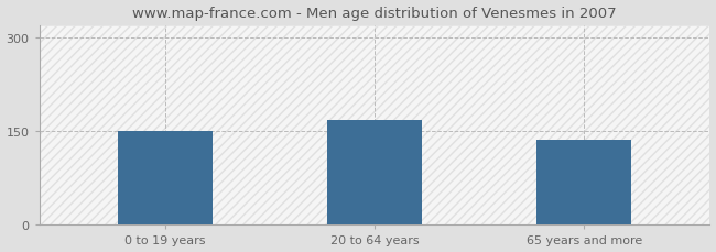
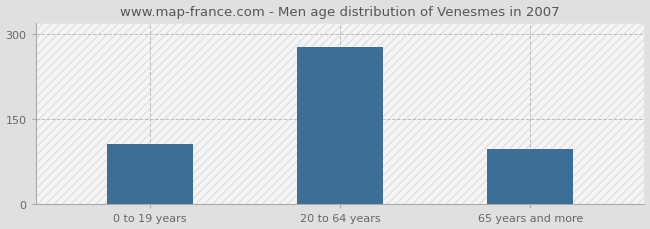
0 to 19 years: 150 -> 107
20 to 64 years: 168 -> 277
65 years and more: 136 -> 97
